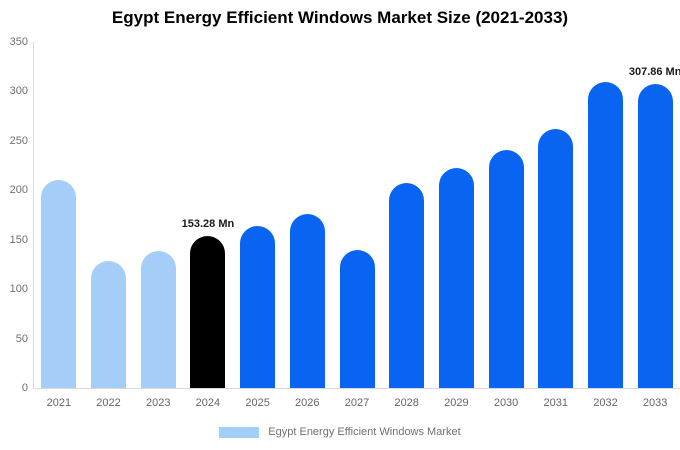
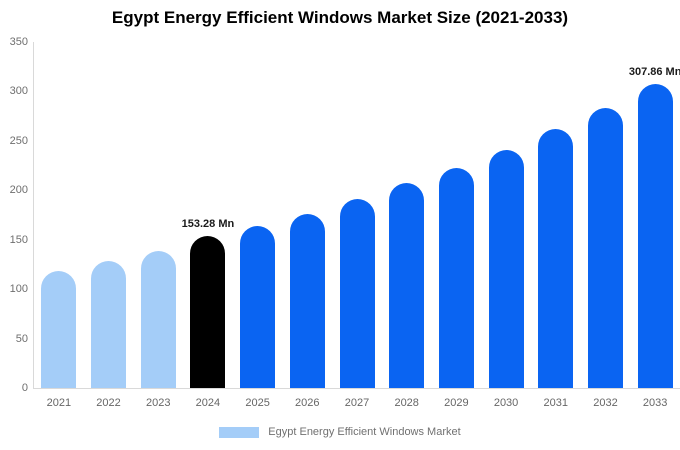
2021: 210 -> 120
2027: 140 -> 190
2032: 310 -> 280
